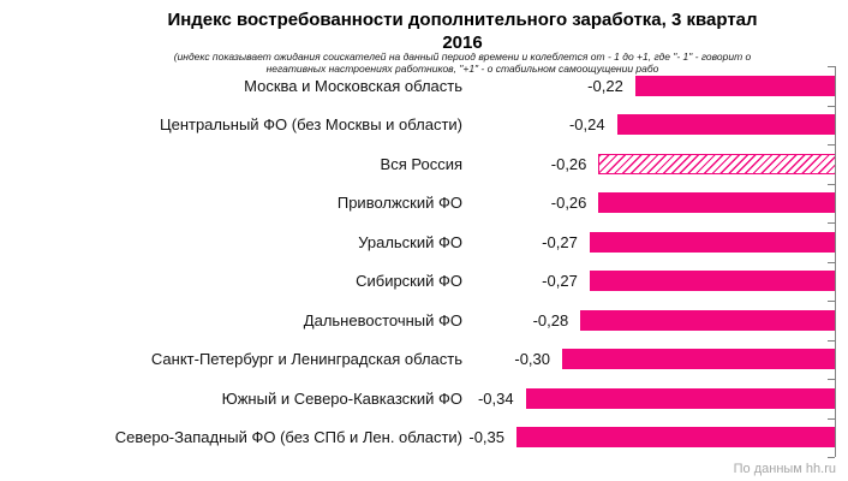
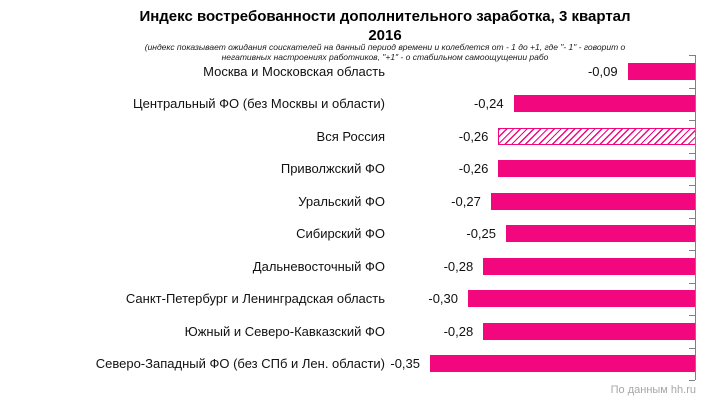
Москва и Московская область: -0,22 -> -0,09
Сибирский ФО: -0,27 -> -0,25
Южный и Северо-Кавказский ФО: -0,34 -> -0,28
